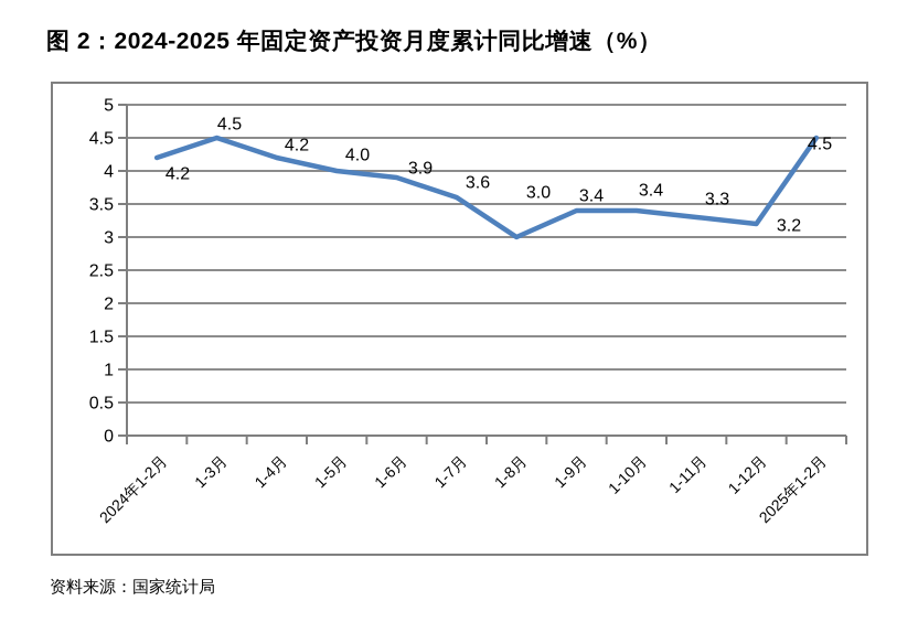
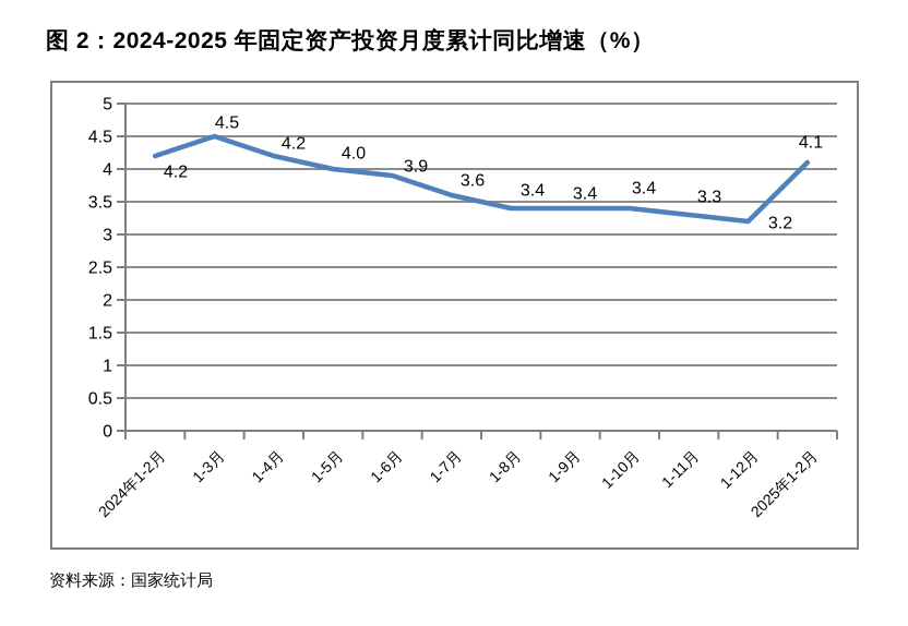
1-8月: 3.0 -> 3.4
2025年1-2月: 4.5 -> 4.1
